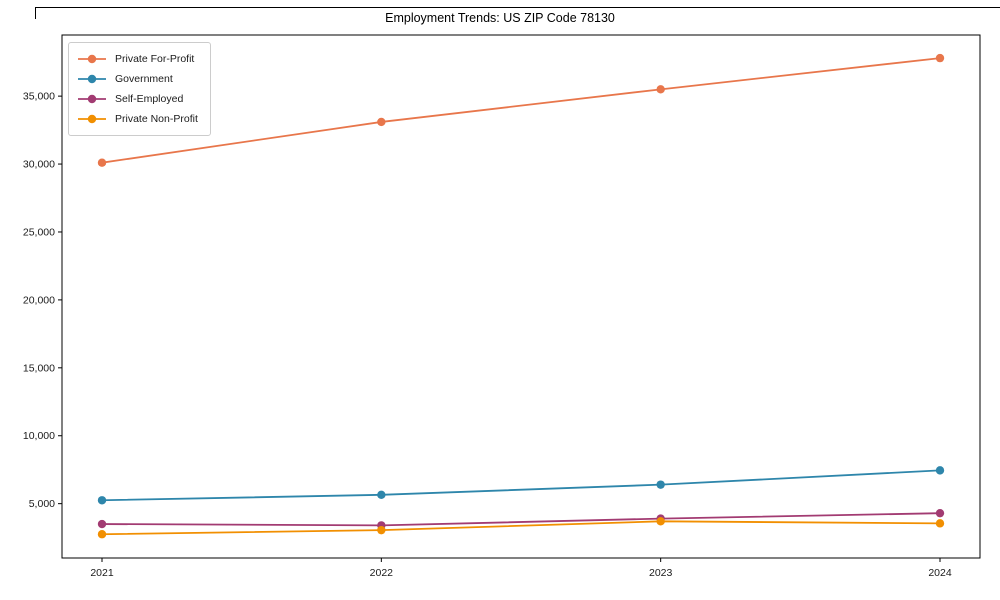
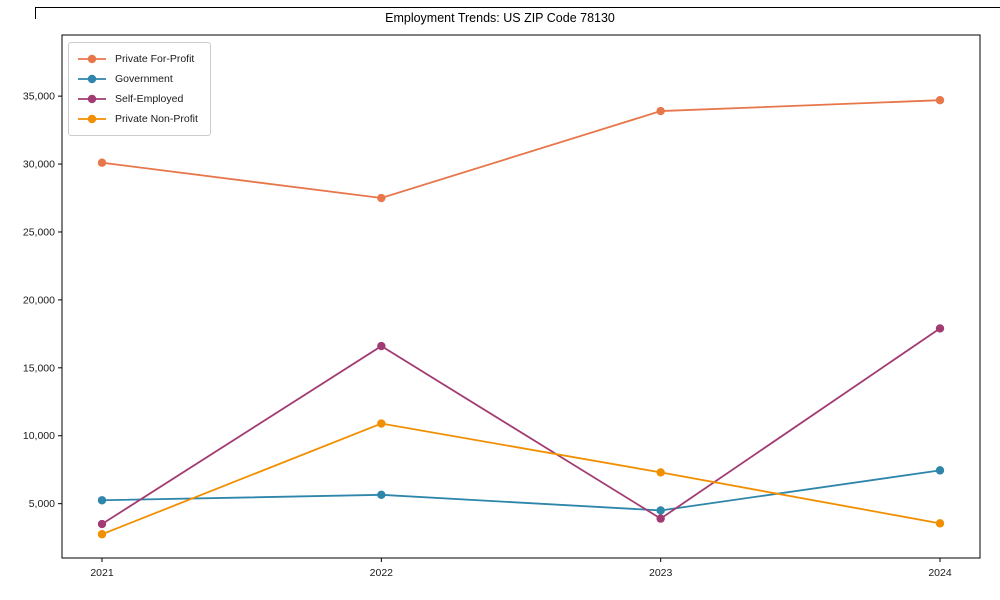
Private For-Profit/2022: 33100 -> 27500
Self-Employed/2022: 3400 -> 16600
Private Non-Profit/2022: 3000 -> 10900
Private For-Profit/2023: 35500 -> 33900
Government/2023: 6400 -> 4500
Private Non-Profit/2023: 3700 -> 7300
Private For-Profit/2024: 37800 -> 34700
Self-Employed/2024: 4300 -> 17900
